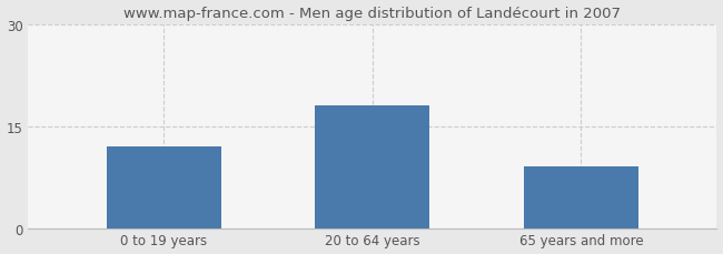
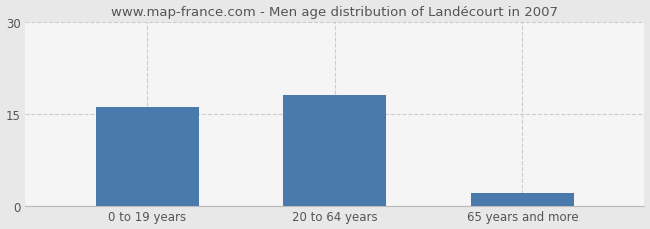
0 to 19 years: 12 -> 16
65 years and more: 9 -> 2
